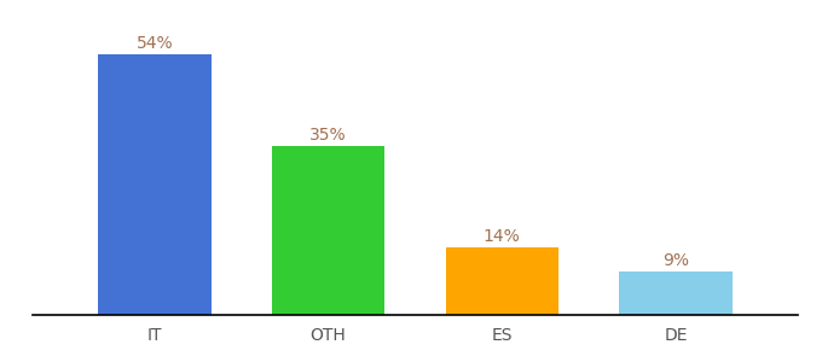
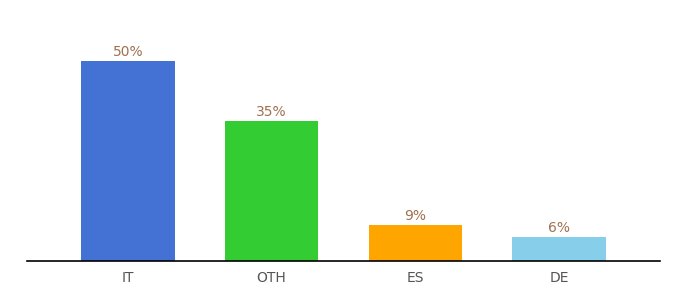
IT: 54% -> 50%
ES: 14% -> 9%
DE: 9% -> 6%
